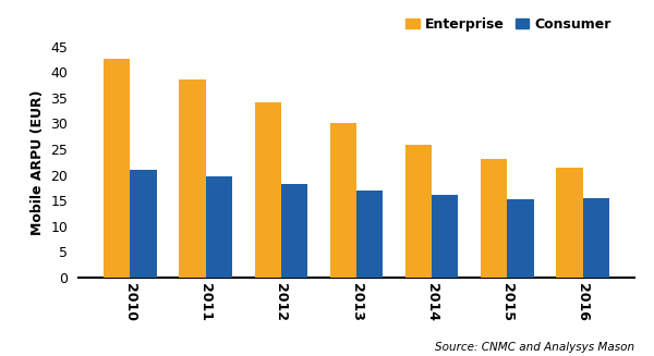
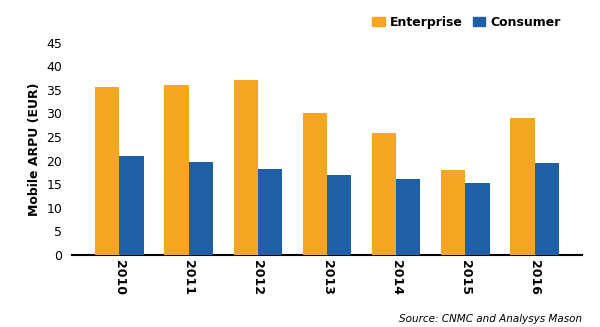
Enterprise/2010: 42.5 -> 35.5
Enterprise/2011: 38.5 -> 36.0
Enterprise/2012: 34.0 -> 37.0
Enterprise/2015: 23.0 -> 18.0
Enterprise/2016: 21.3 -> 29.0
Consumer/2016: 15.5 -> 19.5
